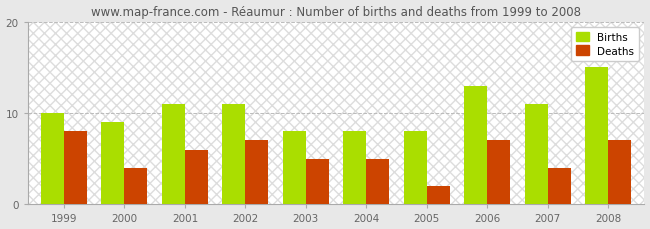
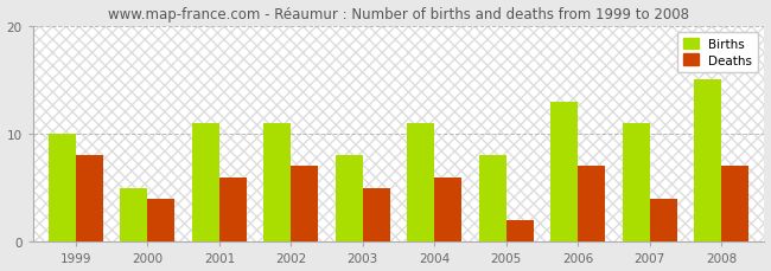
Births/2000: 9 -> 5
Births/2004: 8 -> 11
Deaths/2004: 5 -> 6
